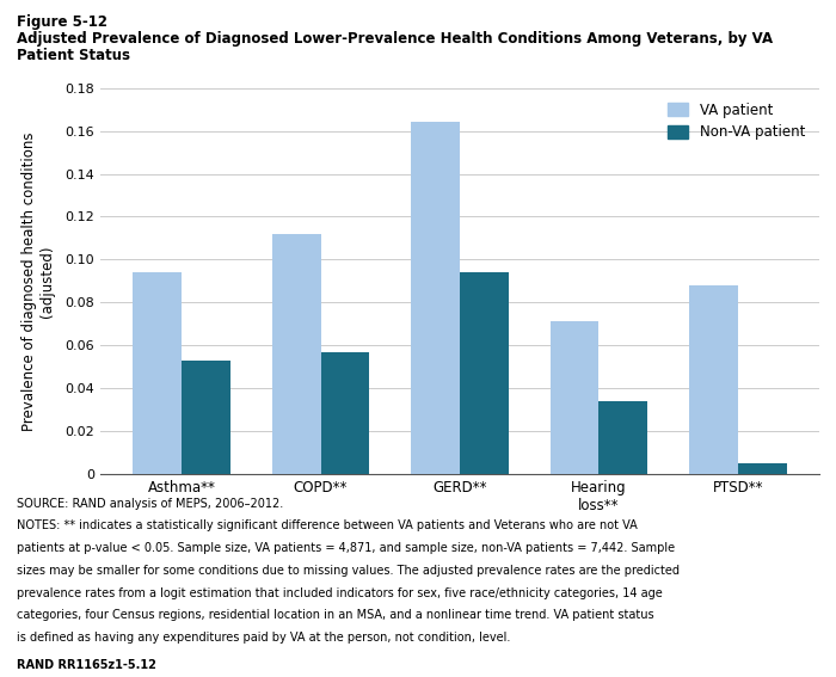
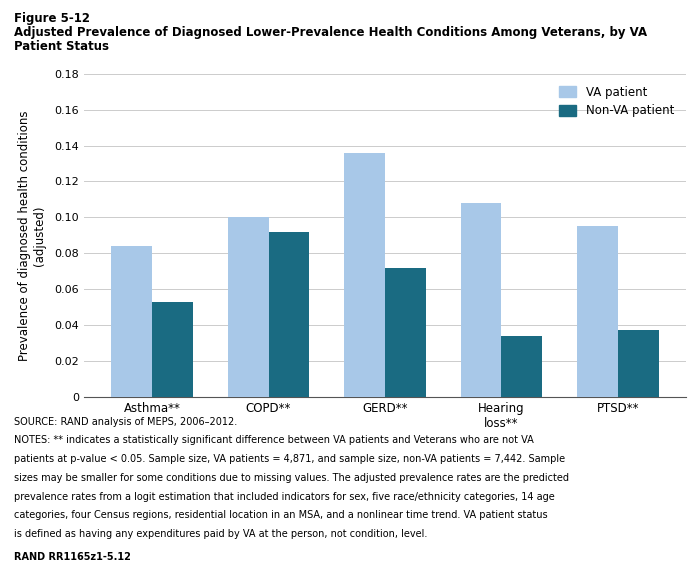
VA patient/Asthma**: 0.094 -> 0.084
VA patient/COPD**: 0.112 -> 0.100
Non-VA patient/COPD**: 0.057 -> 0.092
VA patient/GERD**: 0.164 -> 0.136
Non-VA patient/GERD**: 0.094 -> 0.072
VA patient/Hearing loss**: 0.071 -> 0.108
VA patient/PTSD**: 0.088 -> 0.095
Non-VA patient/PTSD**: 0.005 -> 0.037
